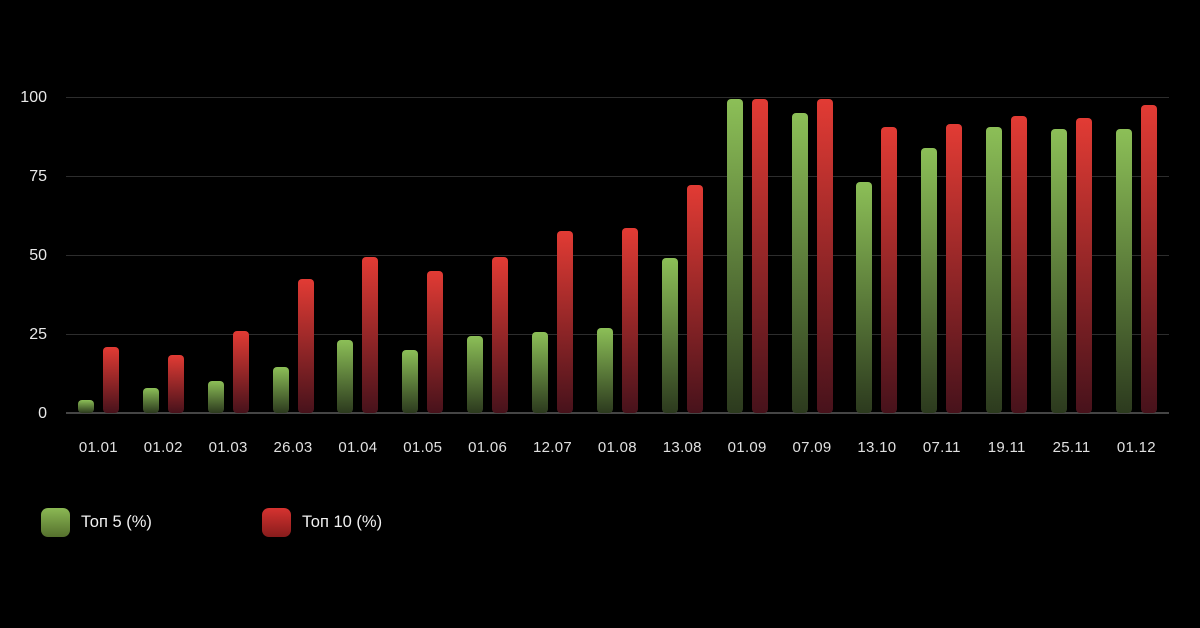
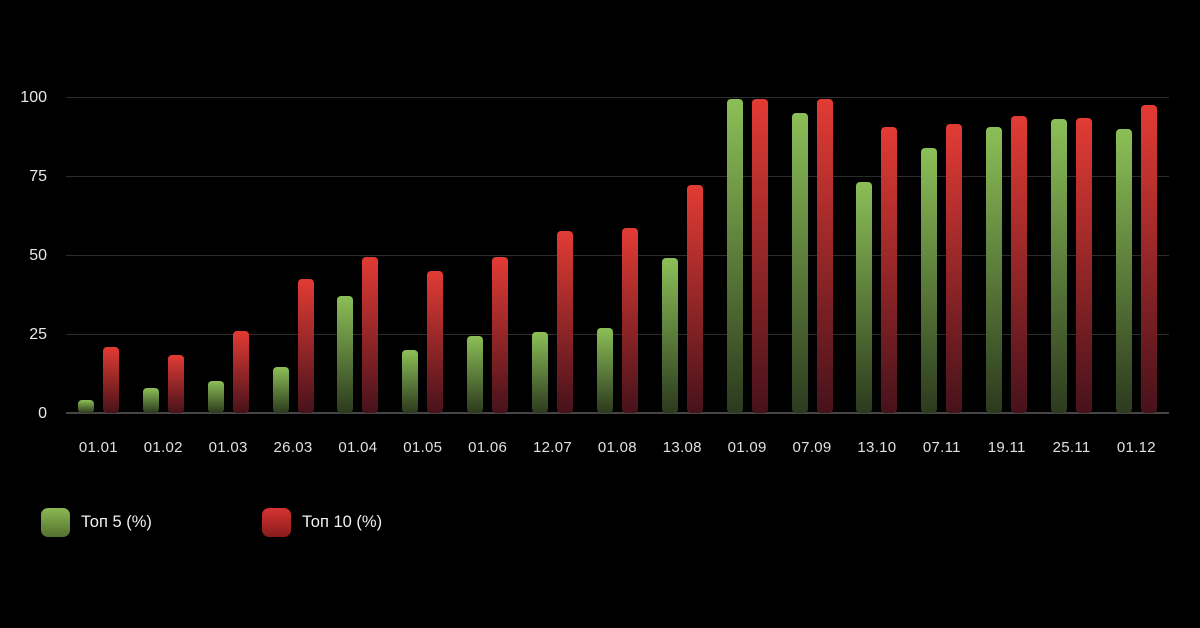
Топ 5 (%)/01.04: 23 -> 37
Топ 5 (%)/25.11: 90 -> 93
